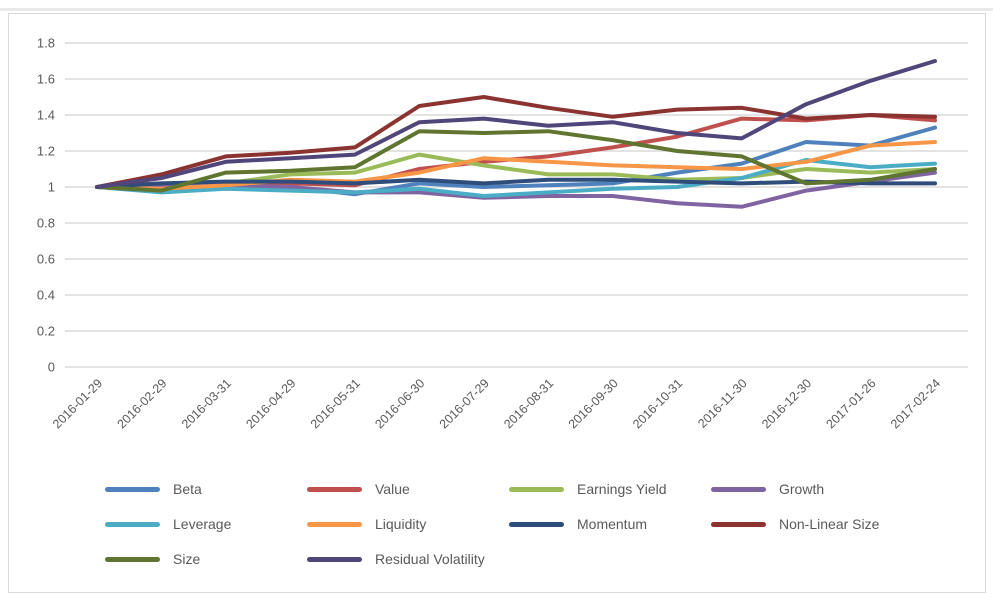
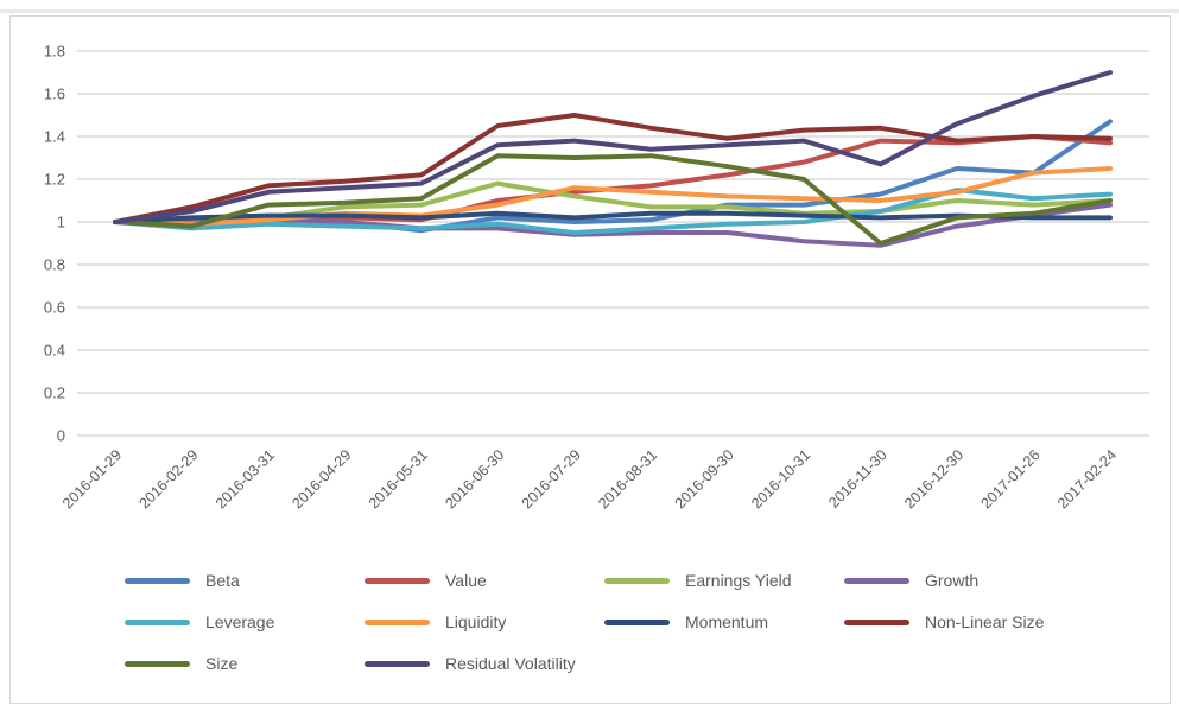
Beta/2016-09-30: 1.02 -> 1.08
Residual Volatility/2016-10-31: 1.30 -> 1.38
Size/2016-11-30: 1.17 -> 0.90
Beta/2017-02-24: 1.33 -> 1.47
